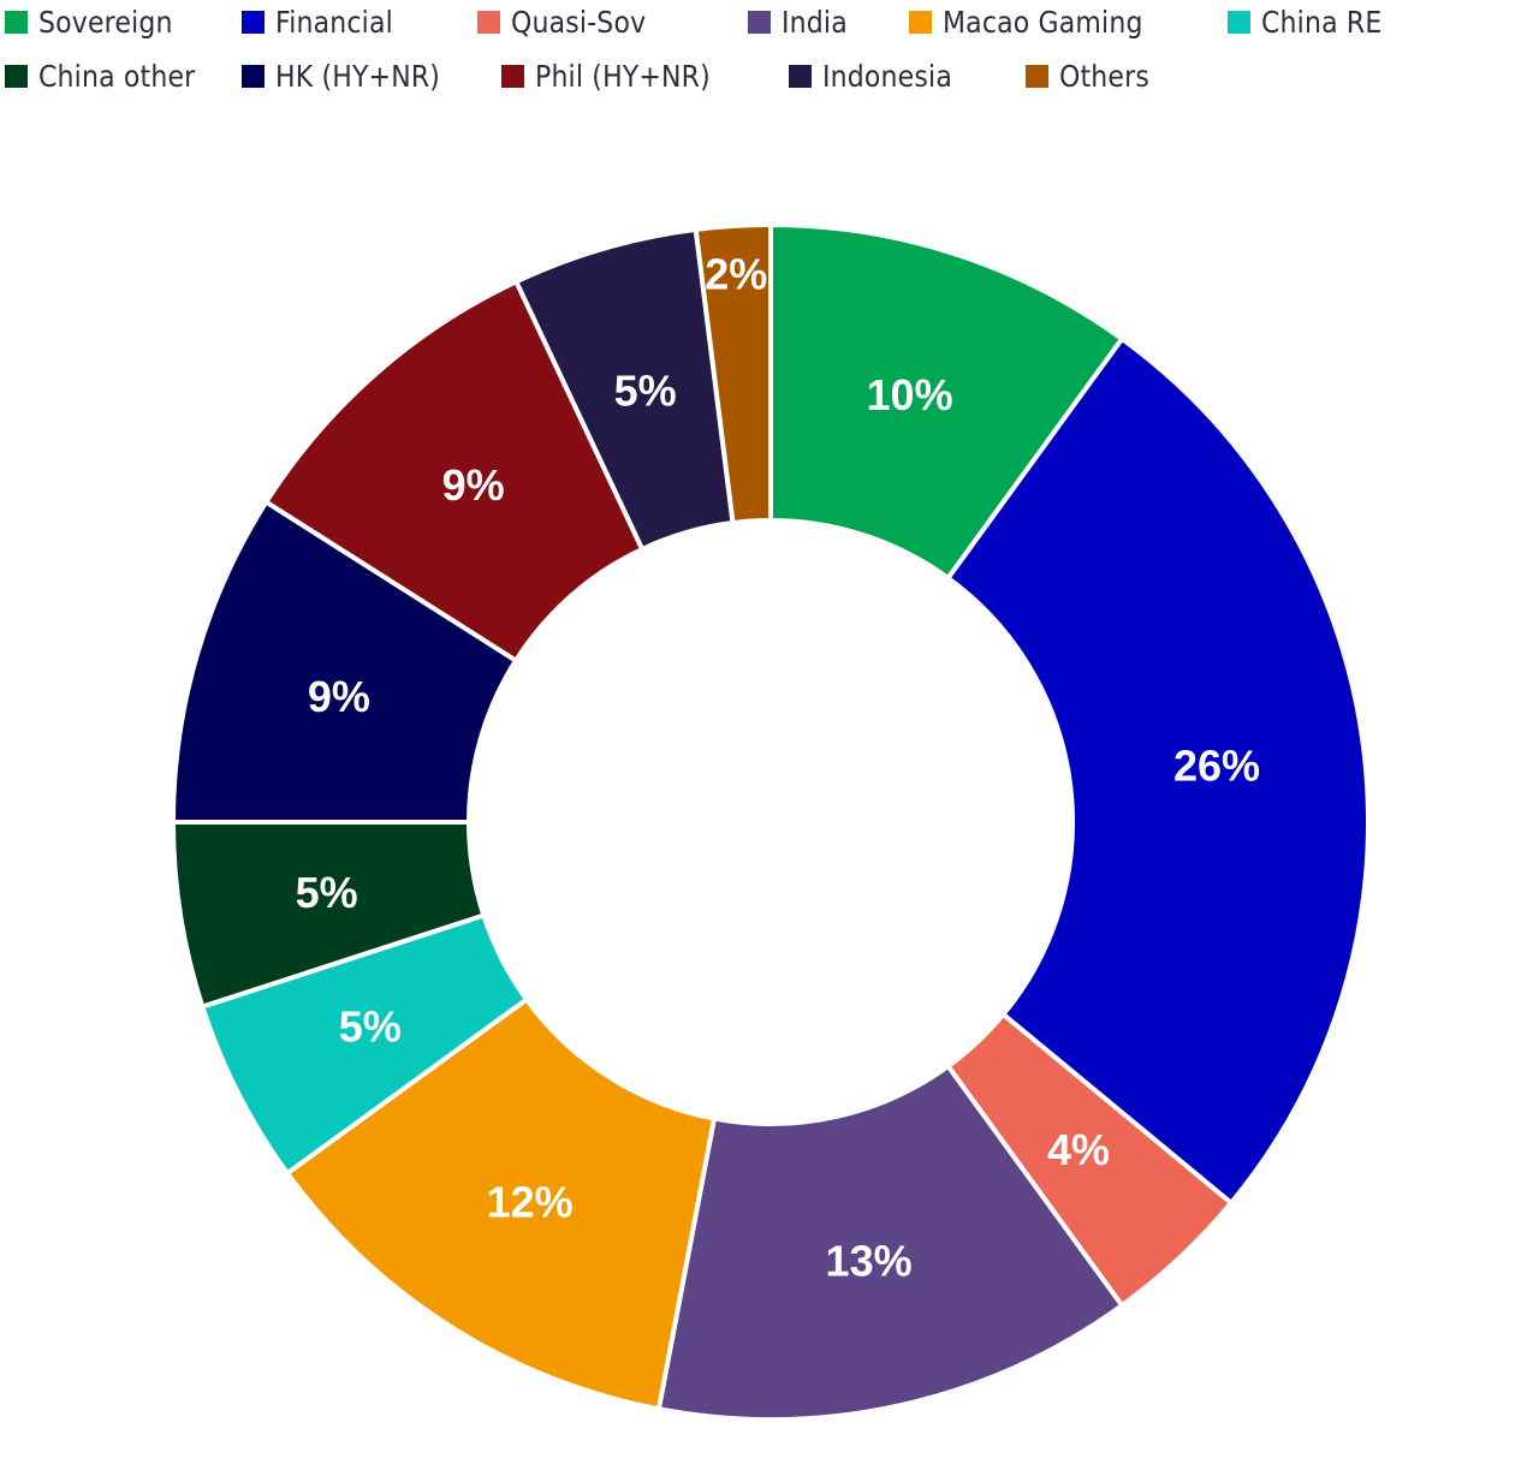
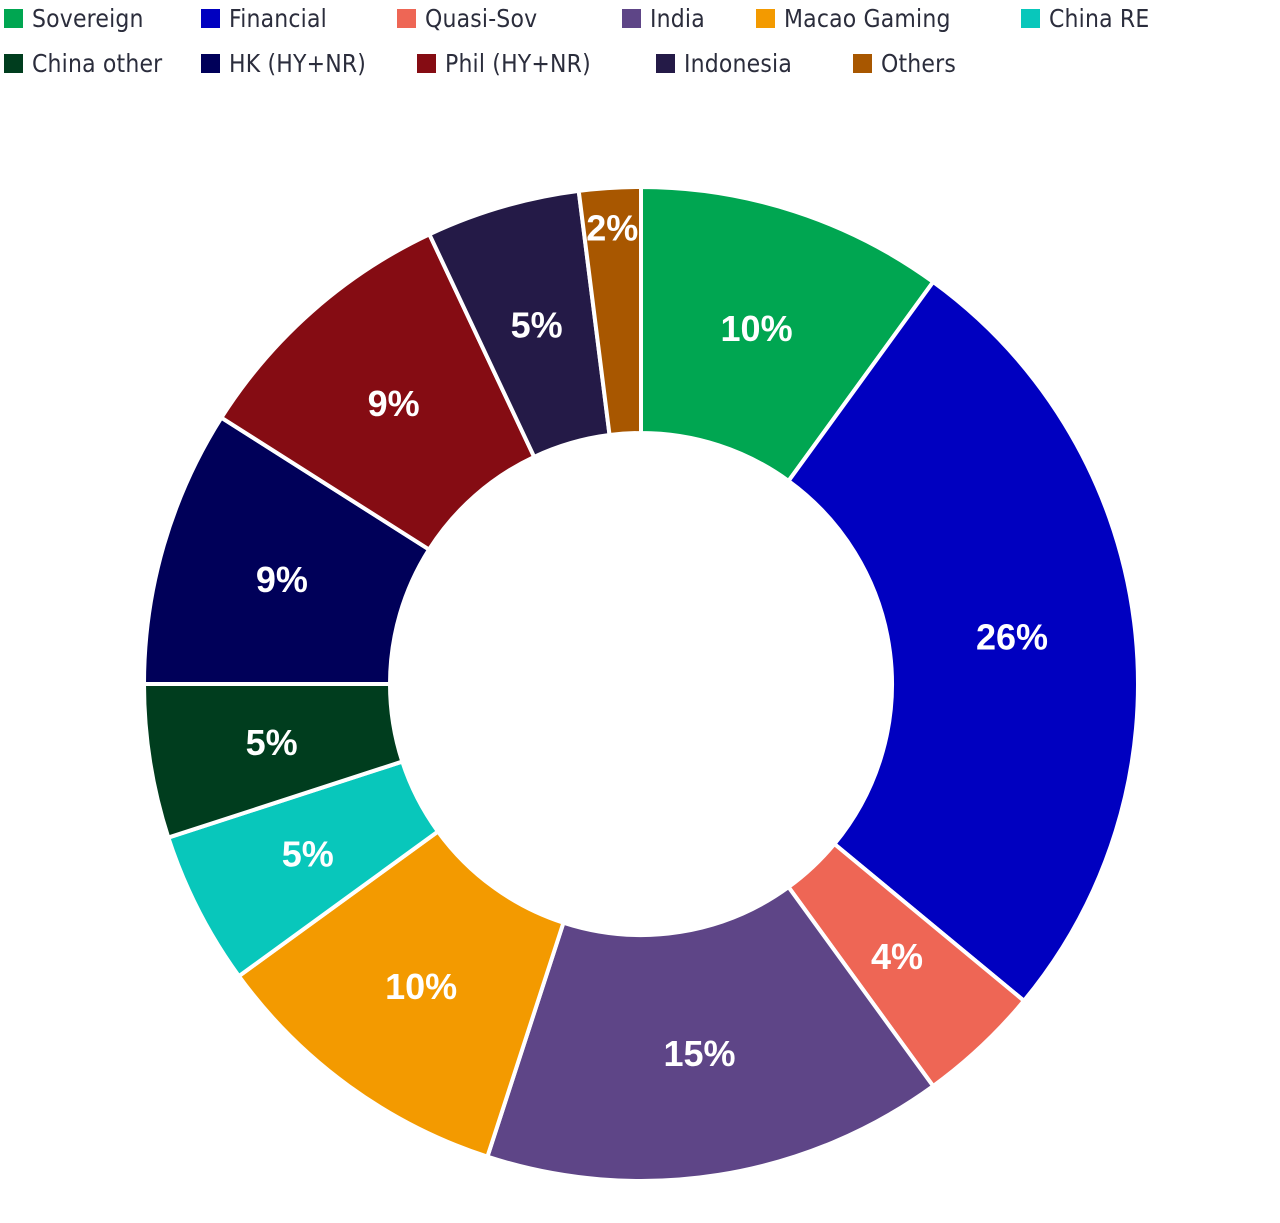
India: 13% -> 15%
Macao Gaming: 12% -> 10%
